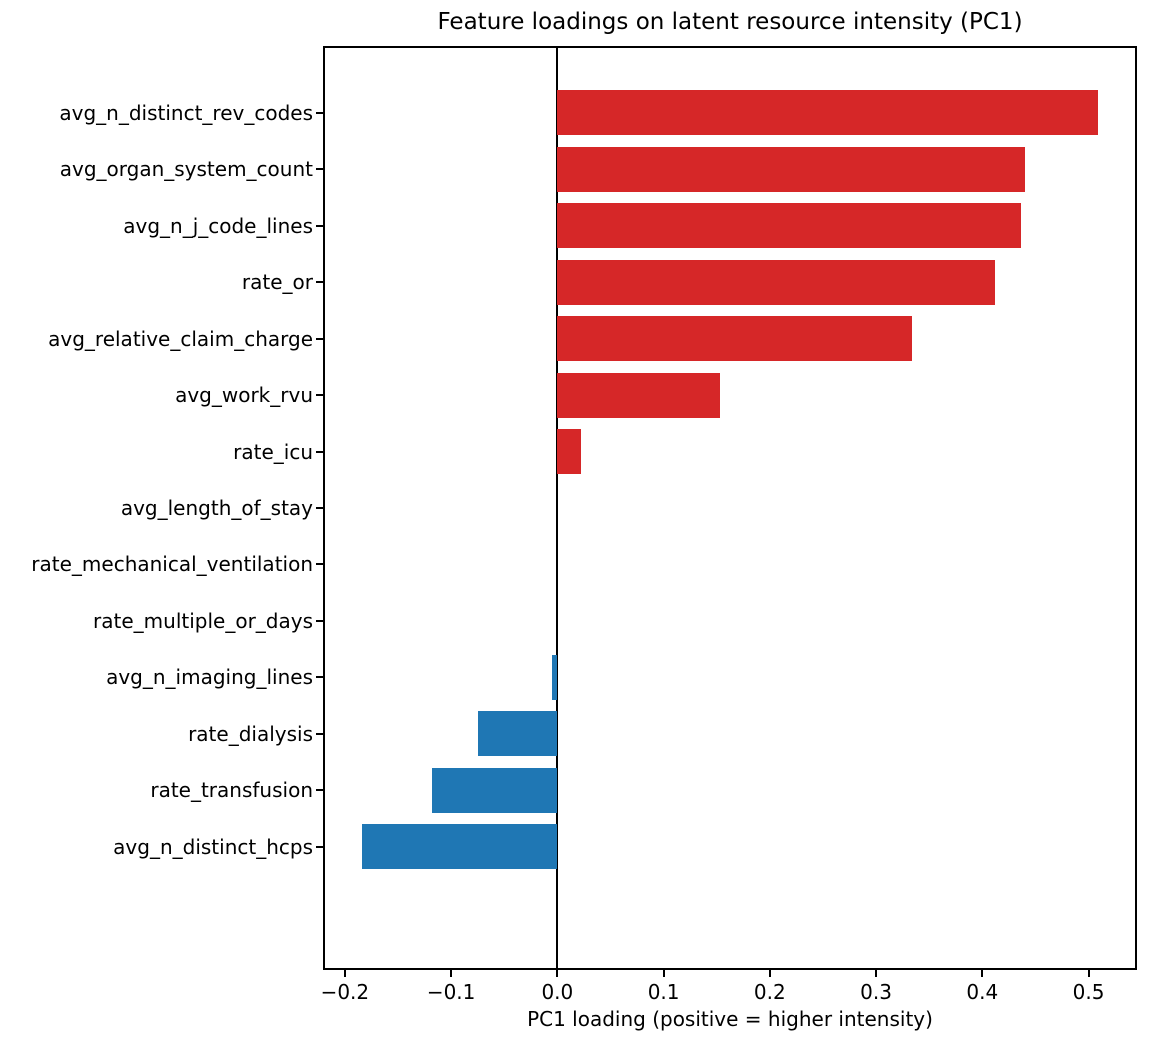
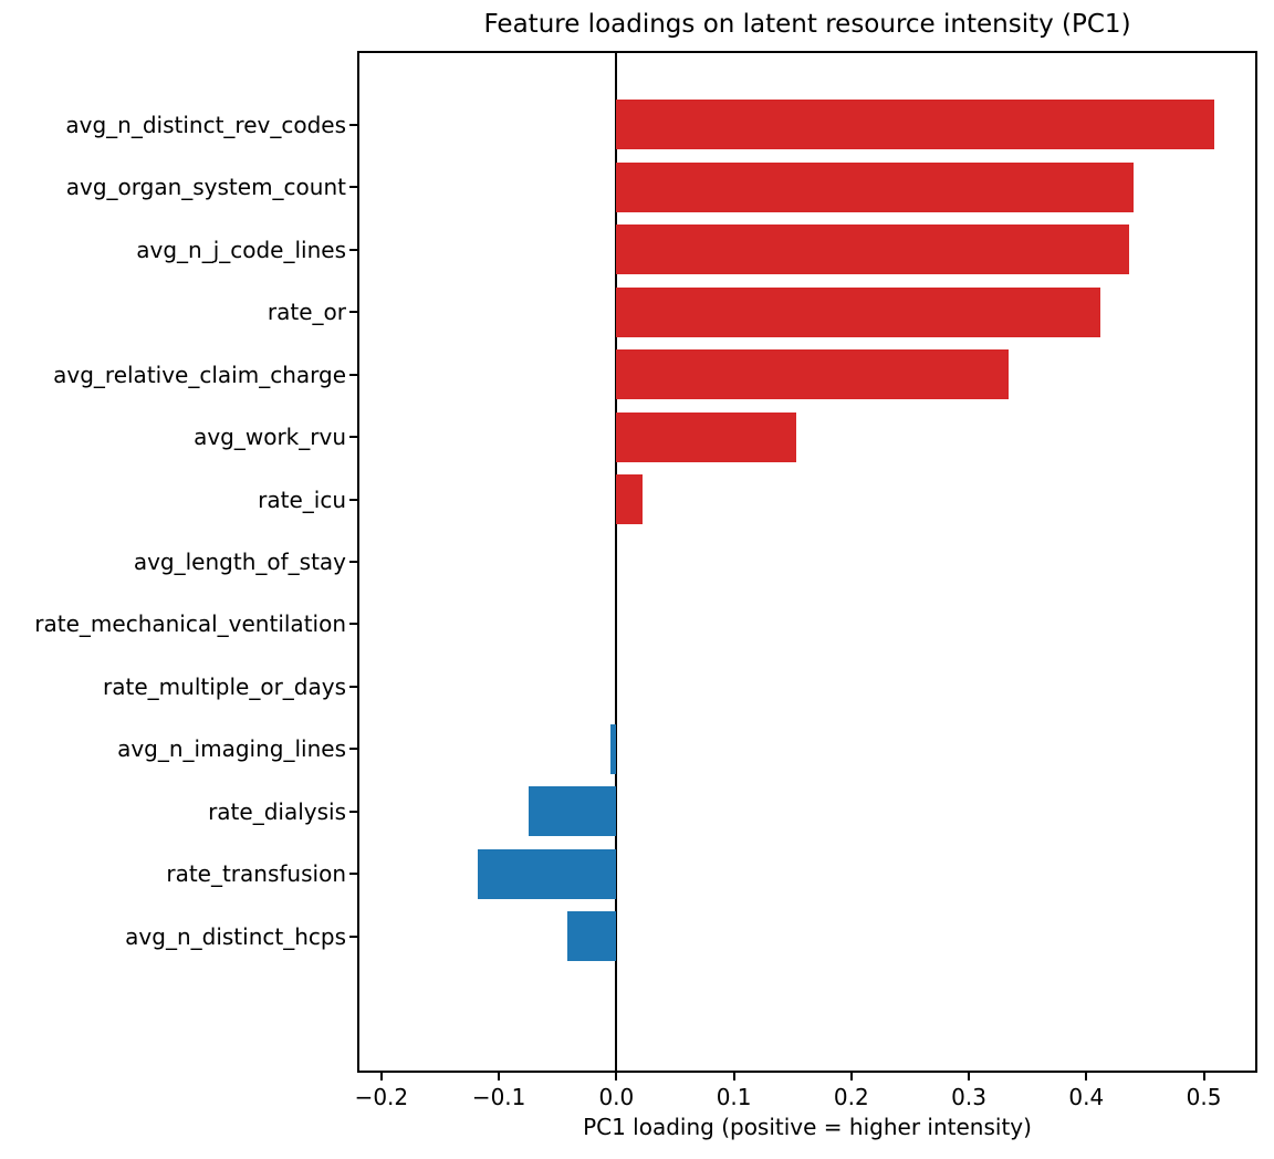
avg_n_distinct_hcps: -0.184 -> -0.042
